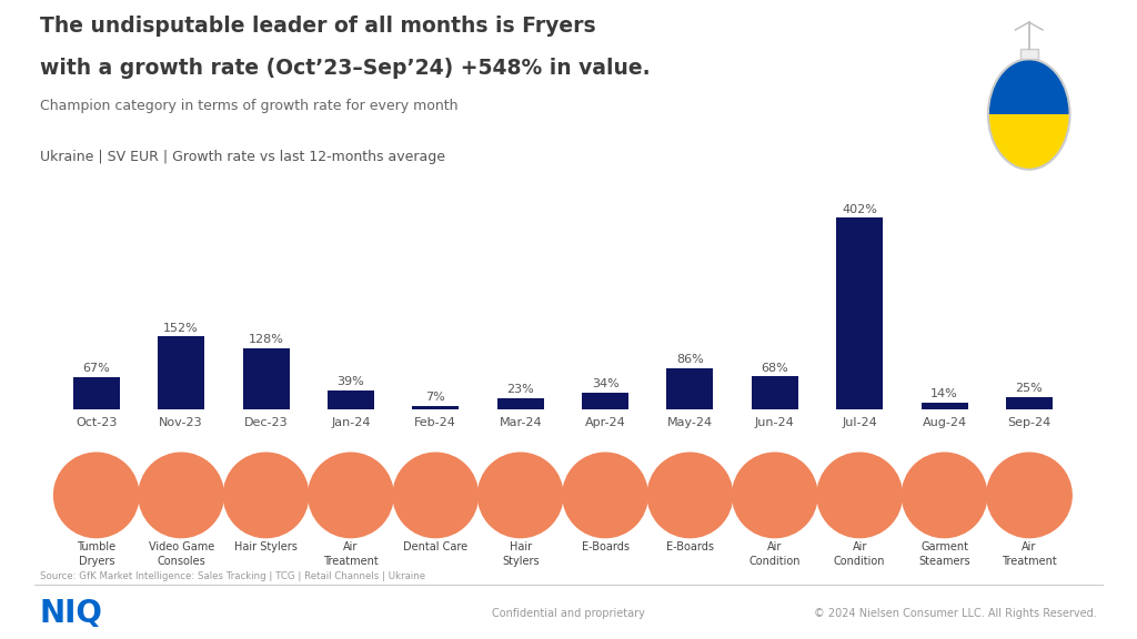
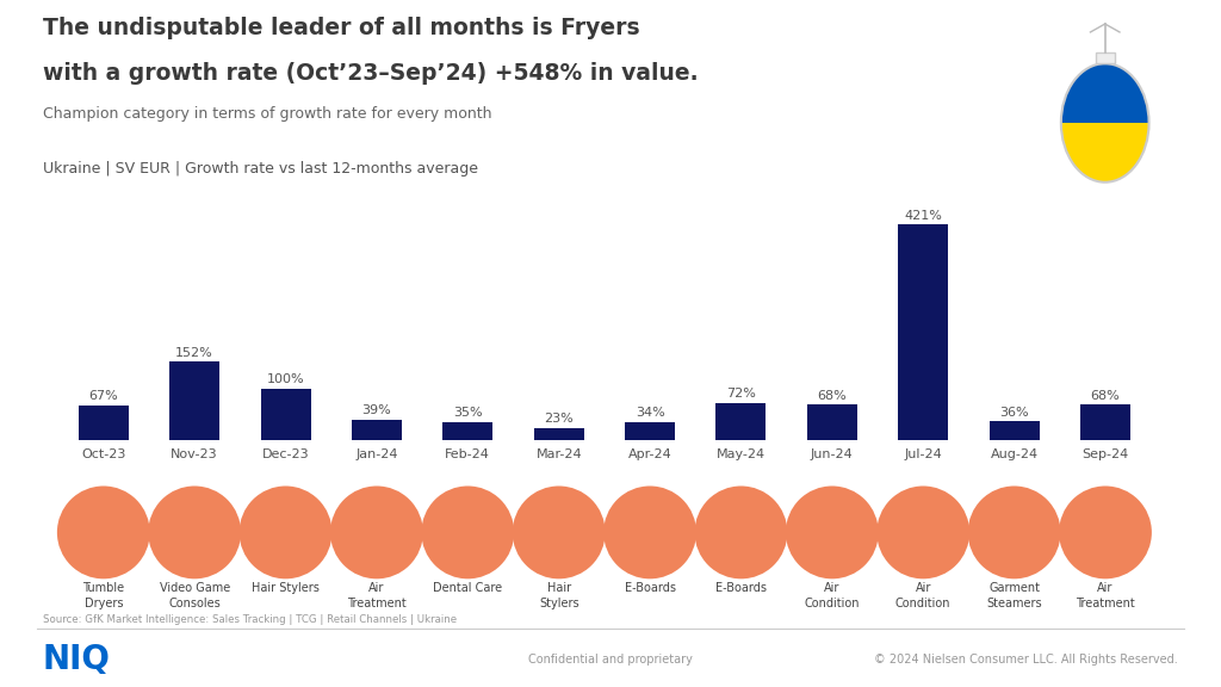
Dec-23: 128% -> 100%
Feb-24: 7% -> 35%
May-24: 86% -> 72%
Jul-24: 402% -> 421%
Aug-24: 14% -> 36%
Sep-24: 25% -> 68%
